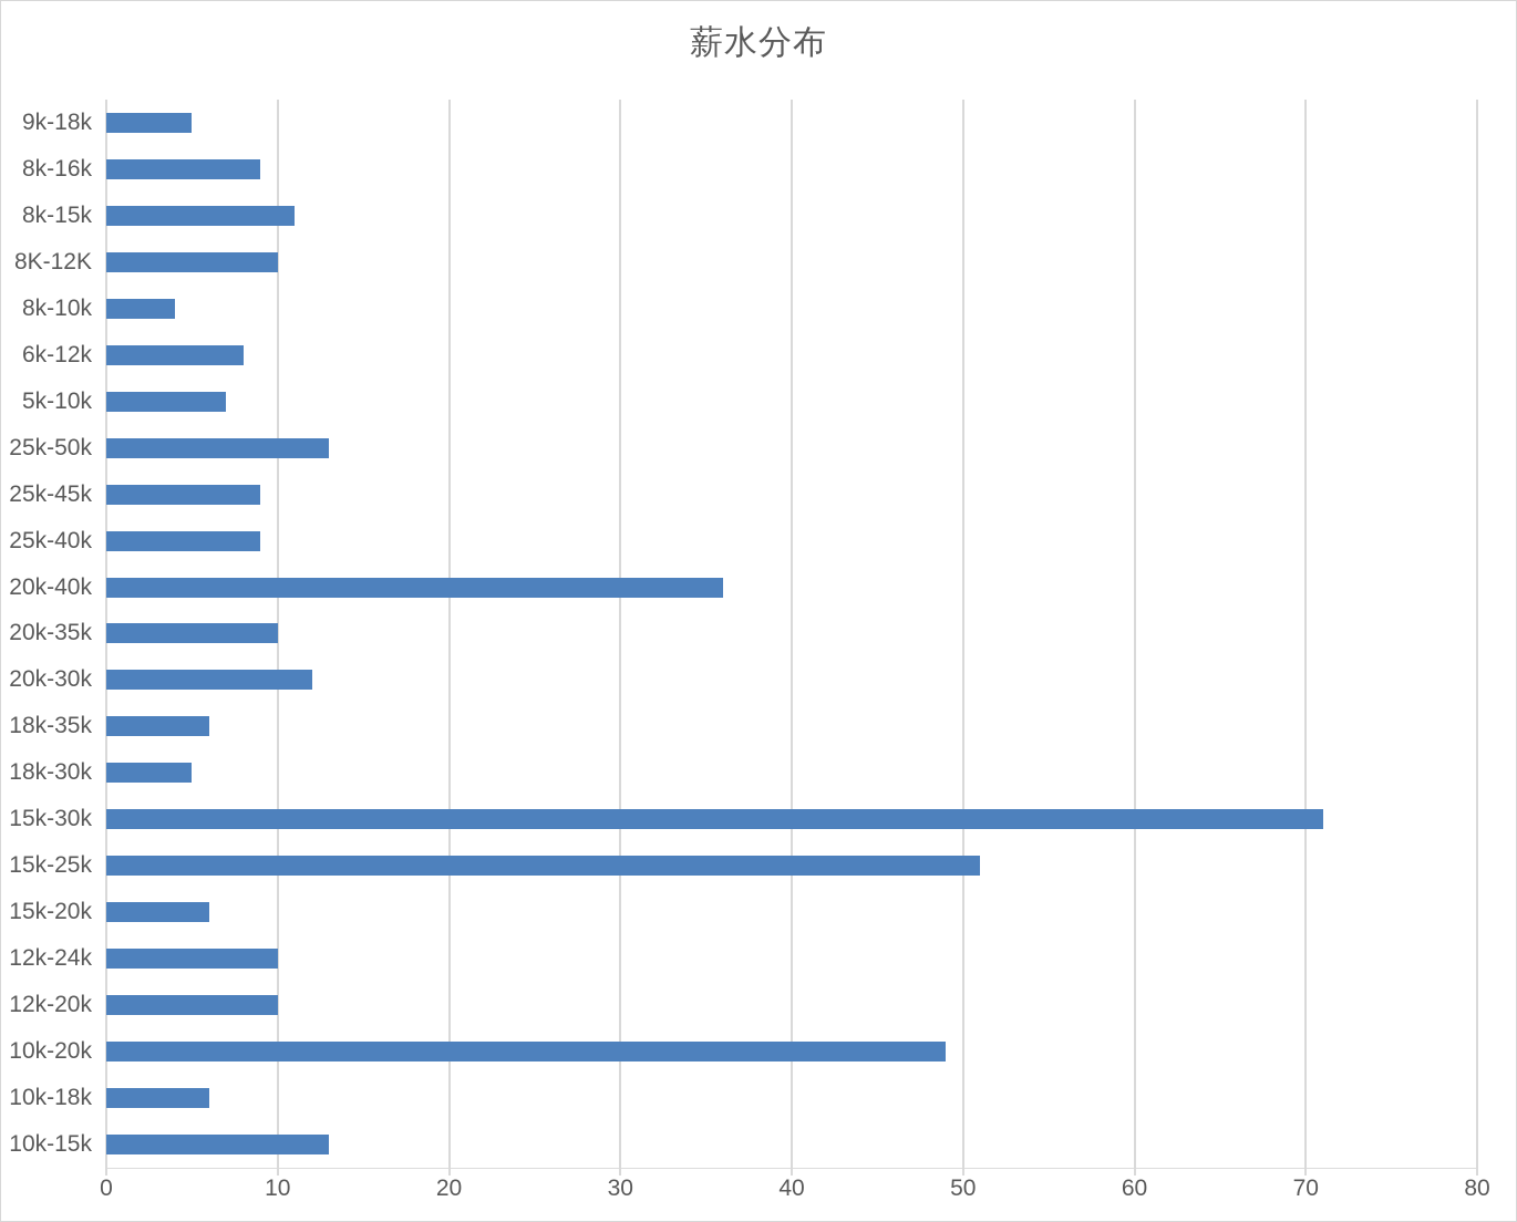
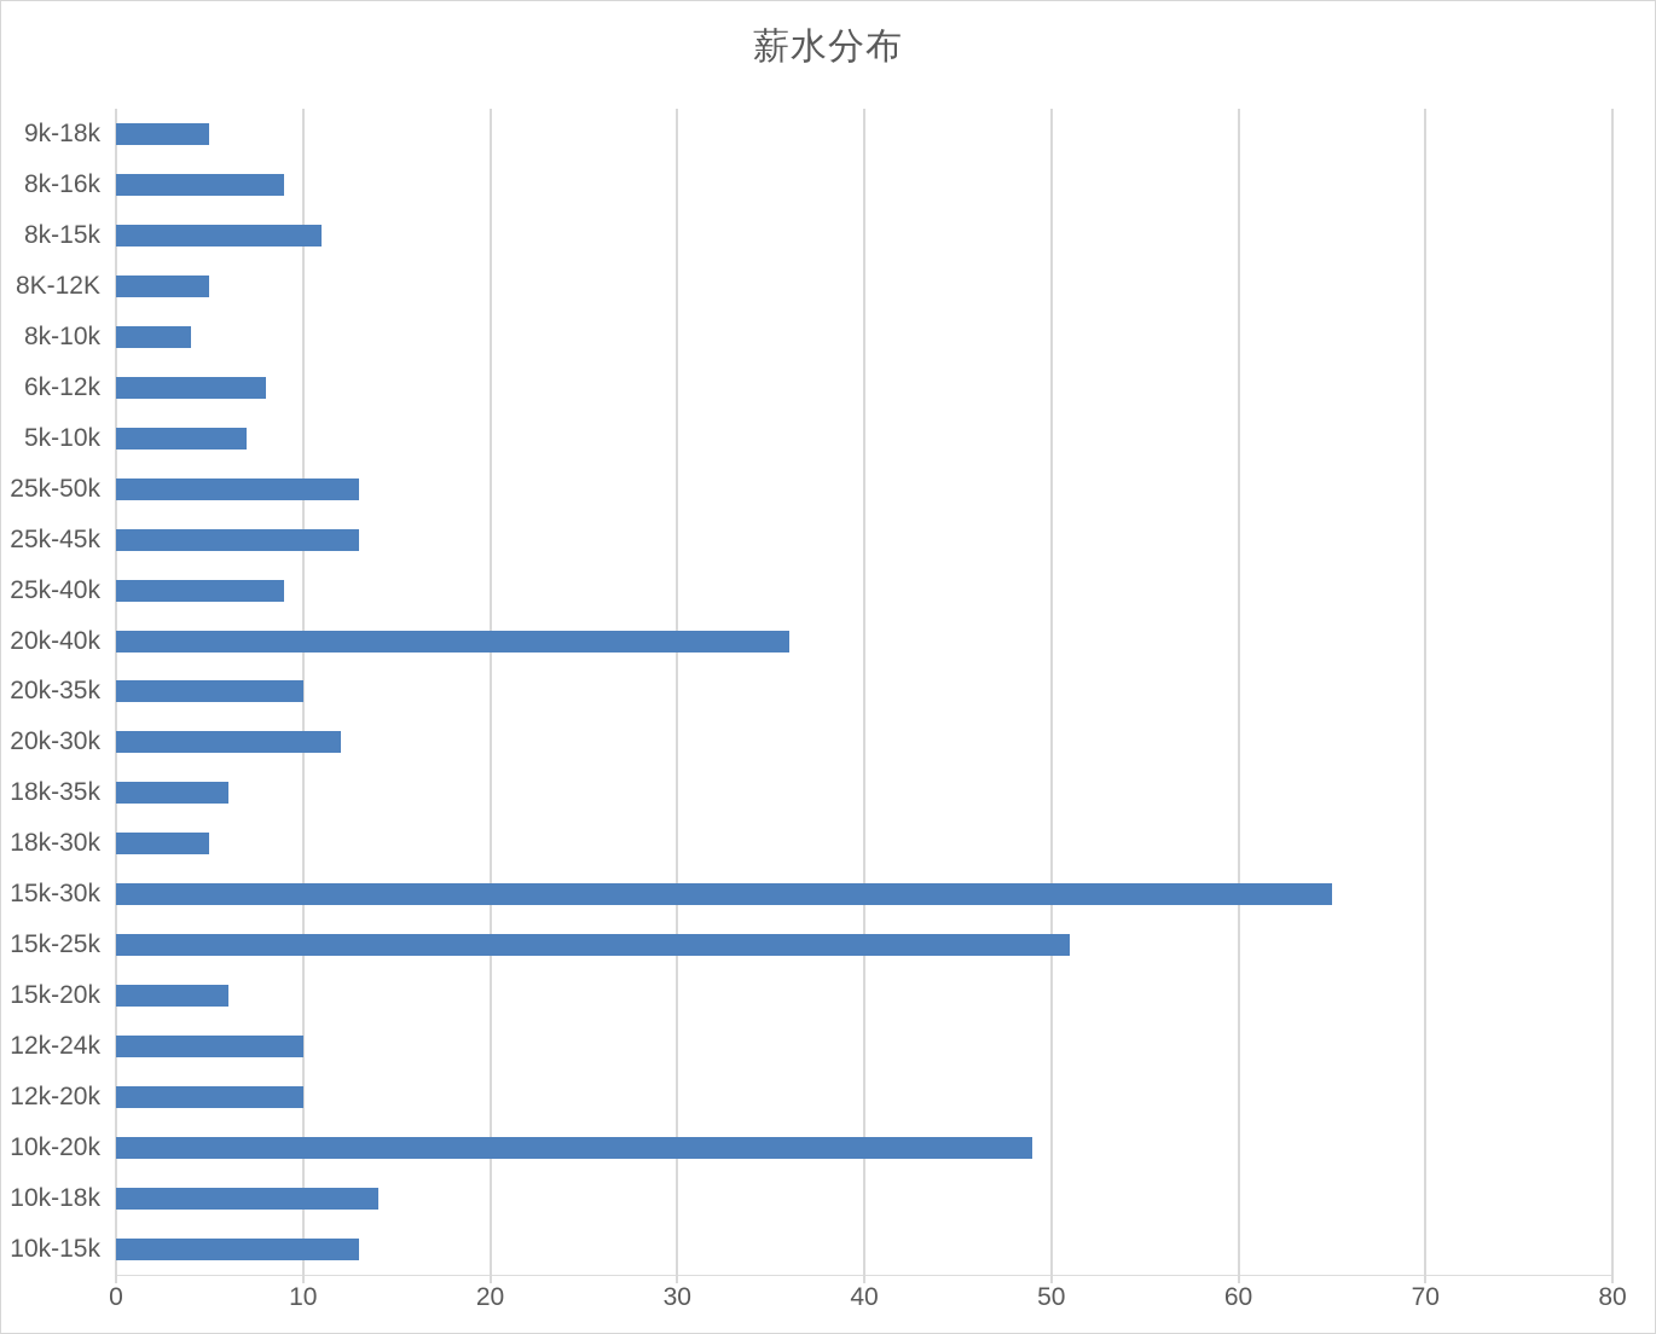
8K-12K: 10 -> 5
25k-45k: 9 -> 13
15k-30k: 71 -> 65
10k-18k: 6 -> 14
